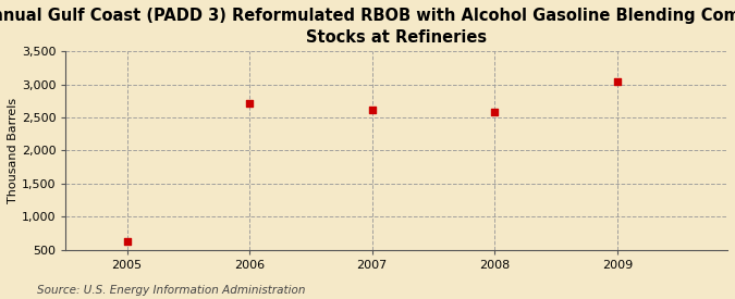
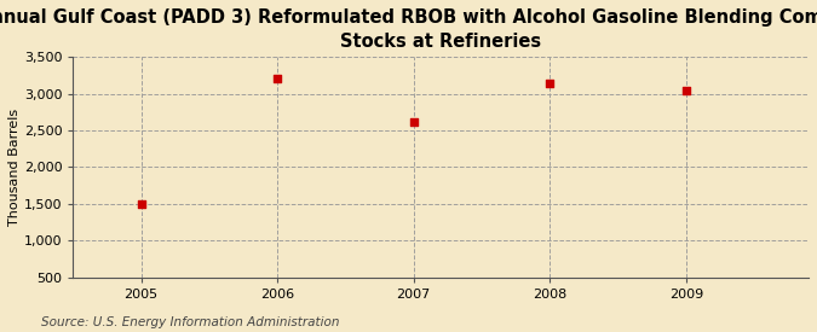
2005: 620 -> 1,500
2006: 2,720 -> 3,200
2008: 2,580 -> 3,140
